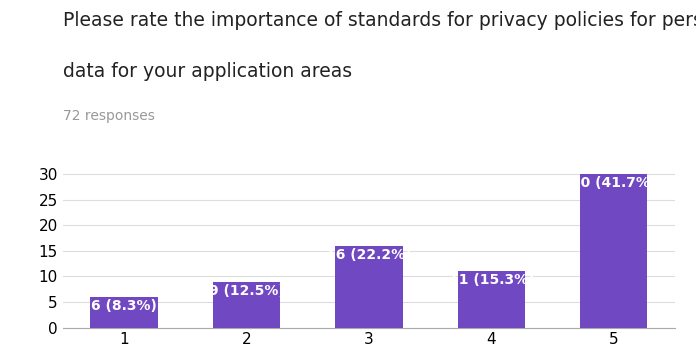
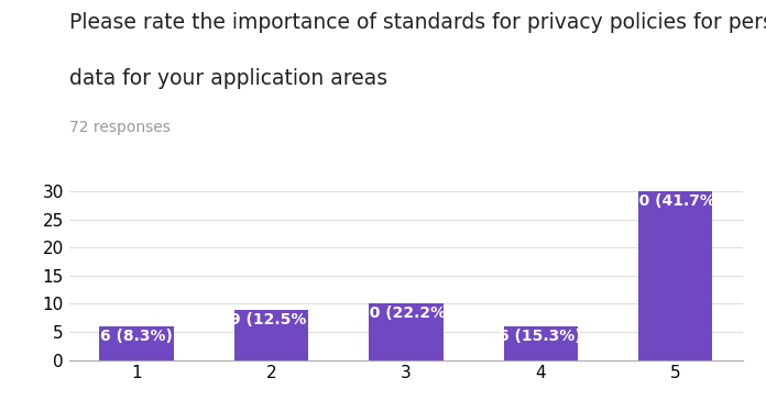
3: 16 -> 10
4: 11 -> 6
